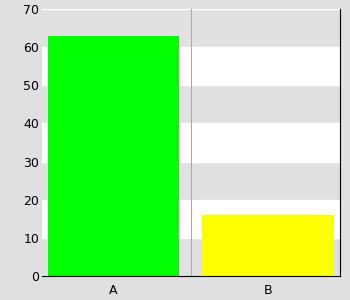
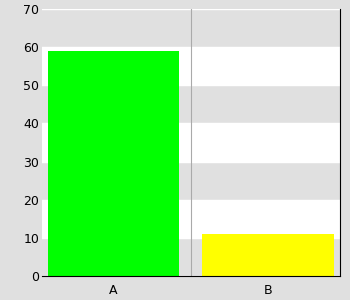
A: 63 -> 59
B: 16 -> 11
